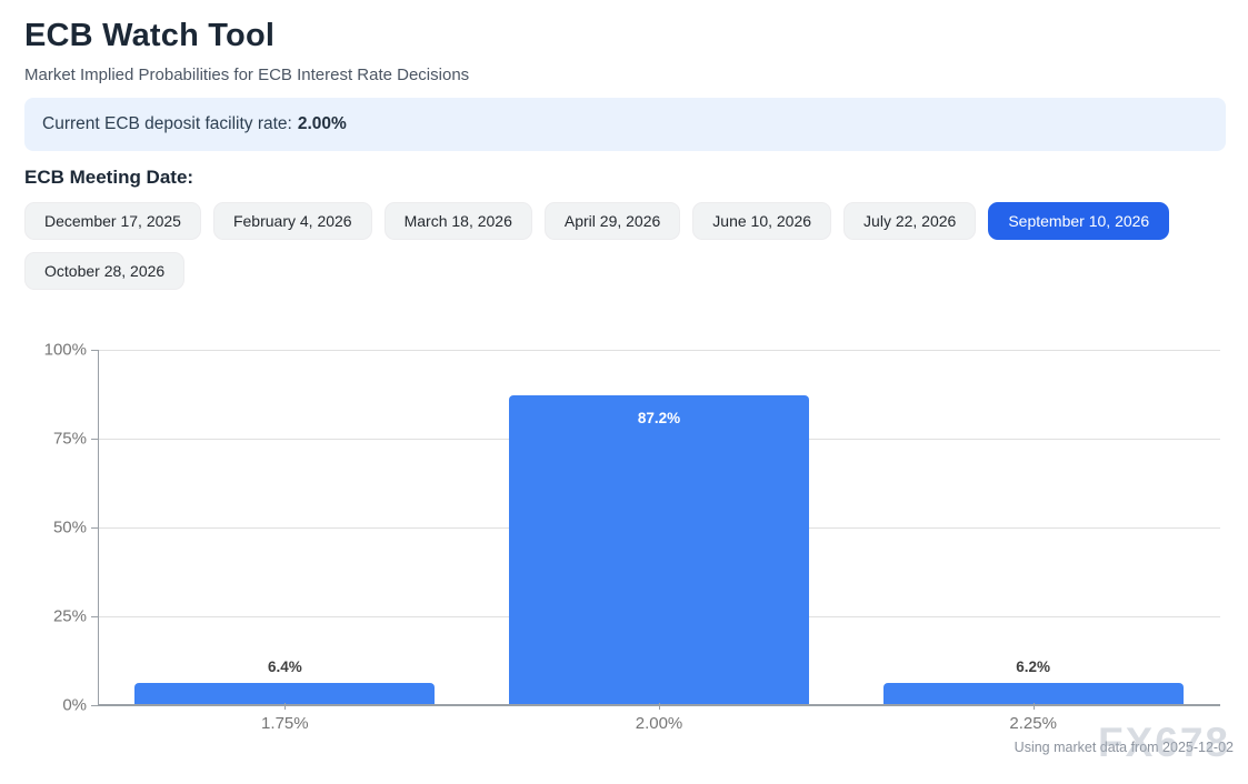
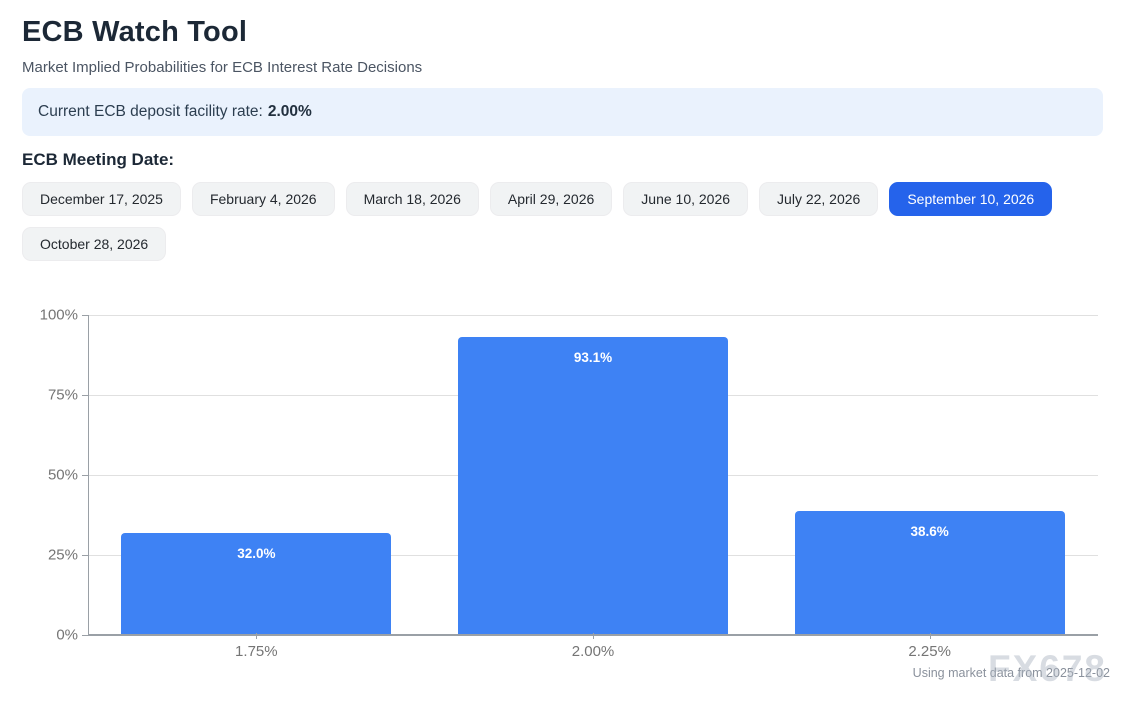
1.75%: 6.4% -> 32.0%
2.00%: 87.2% -> 93.1%
2.25%: 6.2% -> 38.6%
